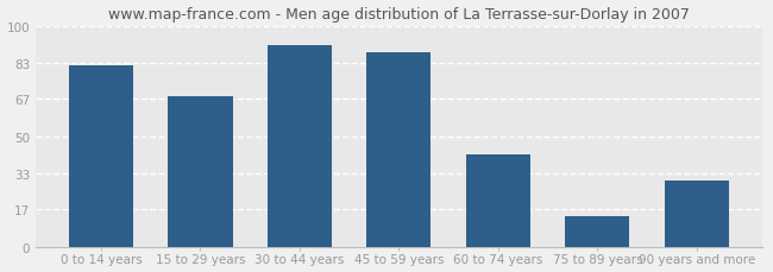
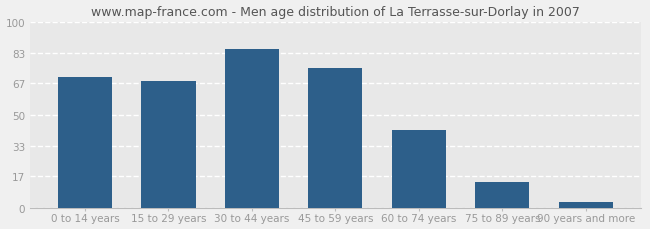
0 to 14 years: 82 -> 70
30 to 44 years: 91 -> 85
45 to 59 years: 88 -> 75
90 years and more: 30 -> 3
